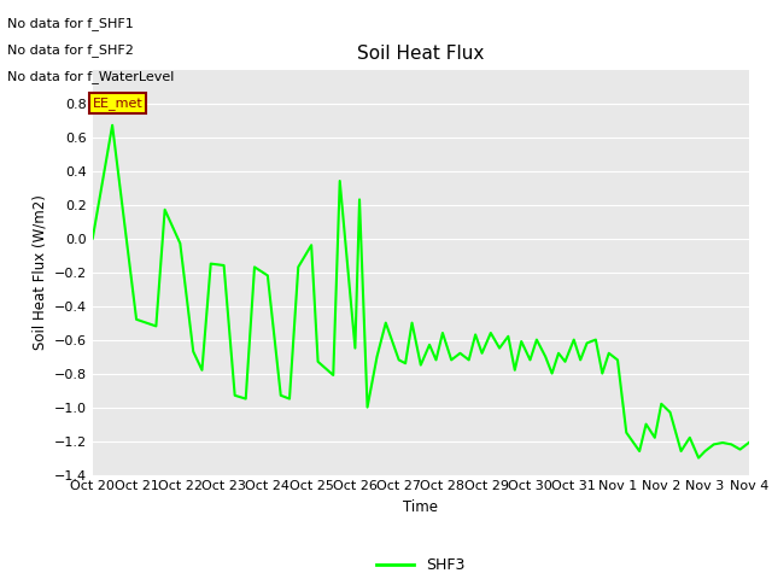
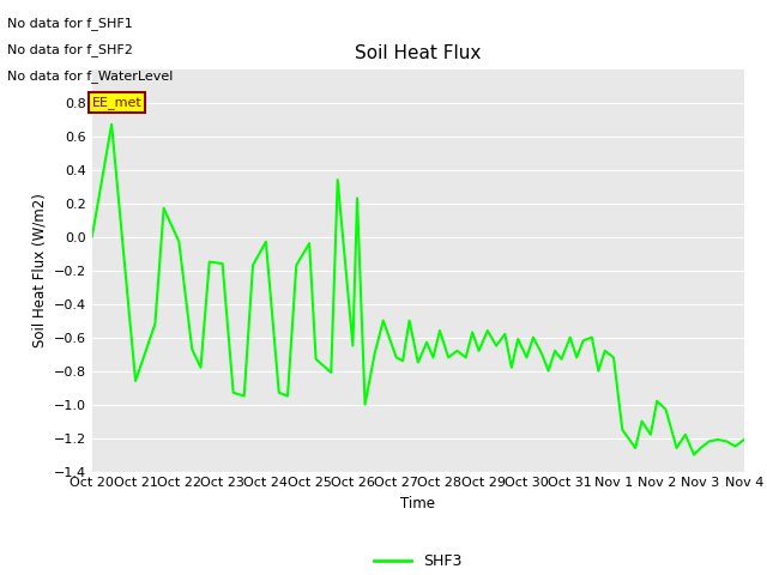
Oct 21: -0.48 -> -0.86
Oct 24: -0.22 -> -0.03
